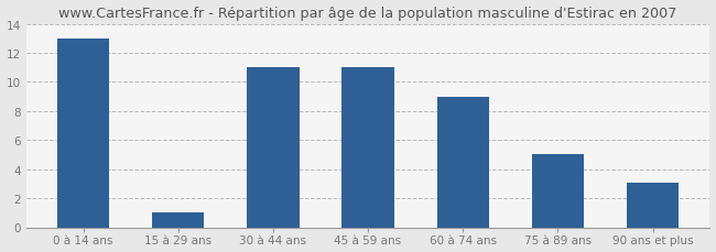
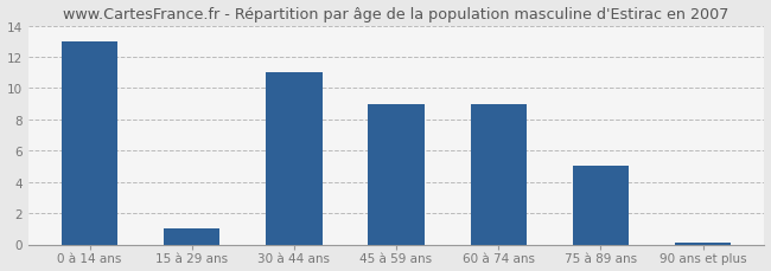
45 à 59 ans: 11.0 -> 9.0
90 ans et plus: 3.1 -> 0.1
